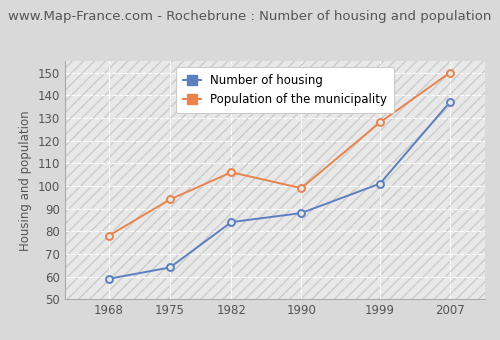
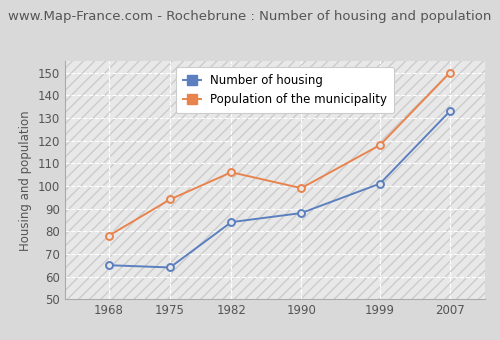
Number of housing/1968: 59 -> 65
Population of the municipality/1999: 128 -> 118
Number of housing/2007: 137 -> 133
